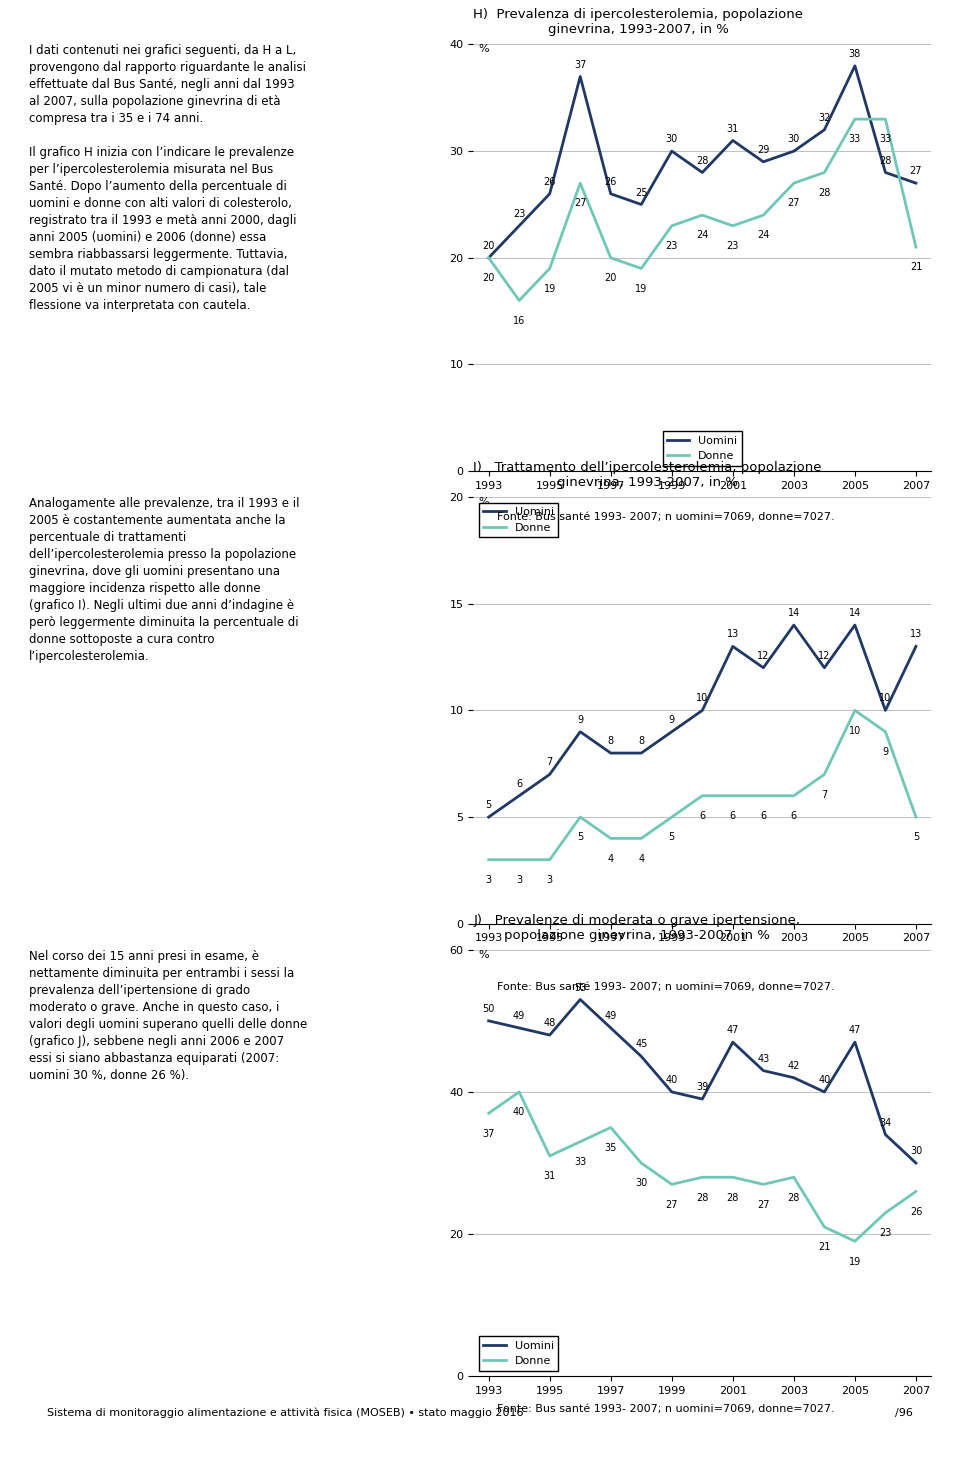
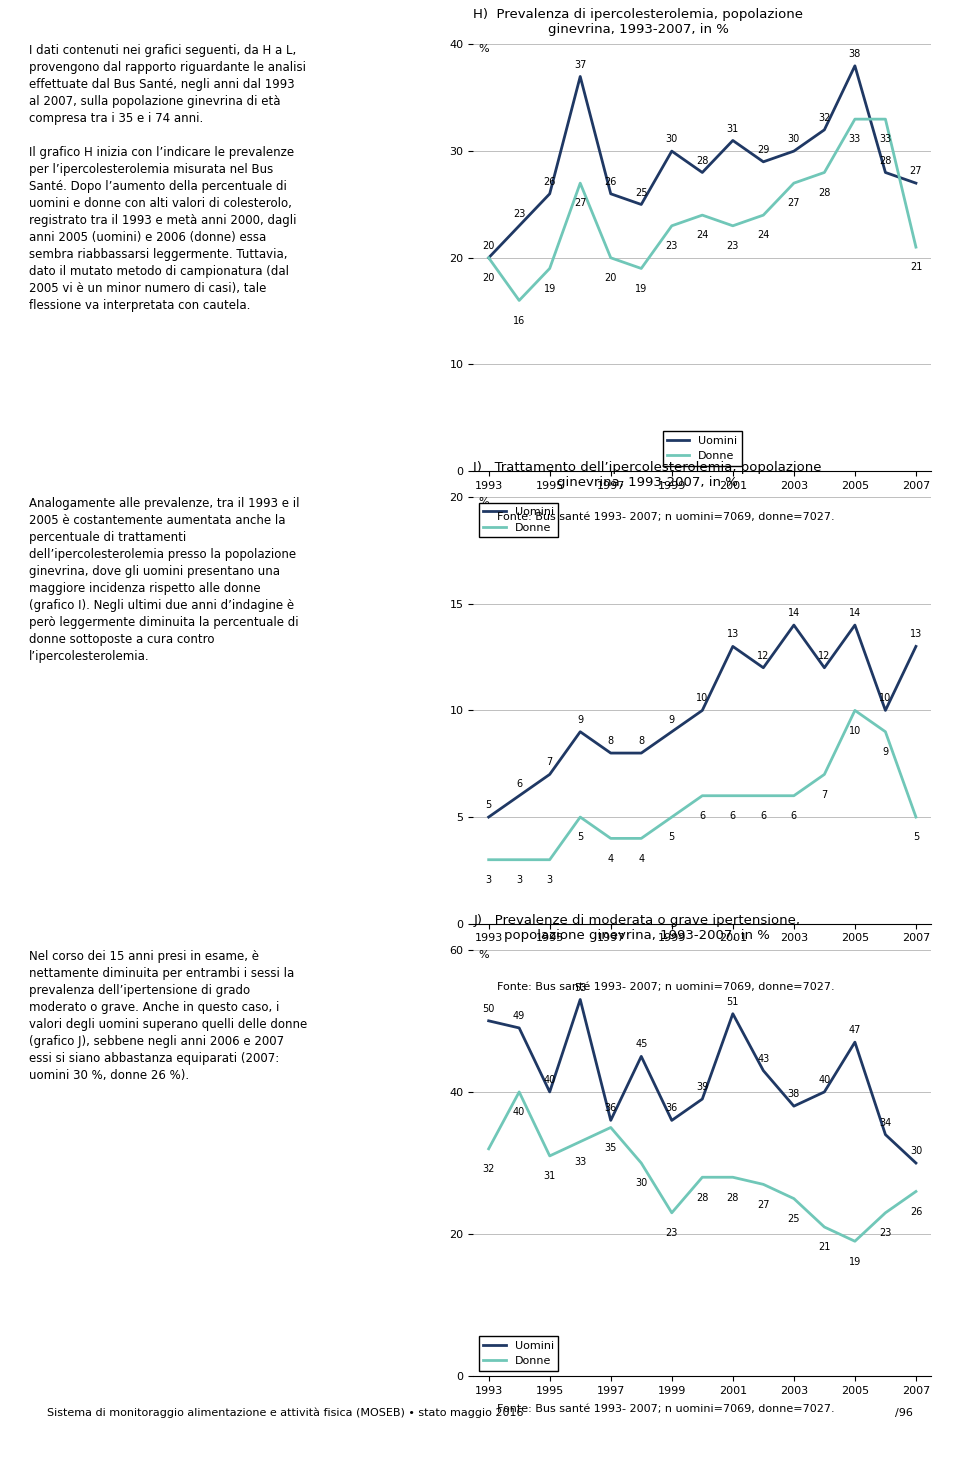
Donne/1993: 37 -> 32
Uomini/1995: 48 -> 40
Uomini/1997: 49 -> 36
Uomini/1999: 40 -> 36
Donne/1999: 27 -> 23
Uomini/2001: 47 -> 51
Uomini/2003: 42 -> 38
Donne/2003: 28 -> 25
